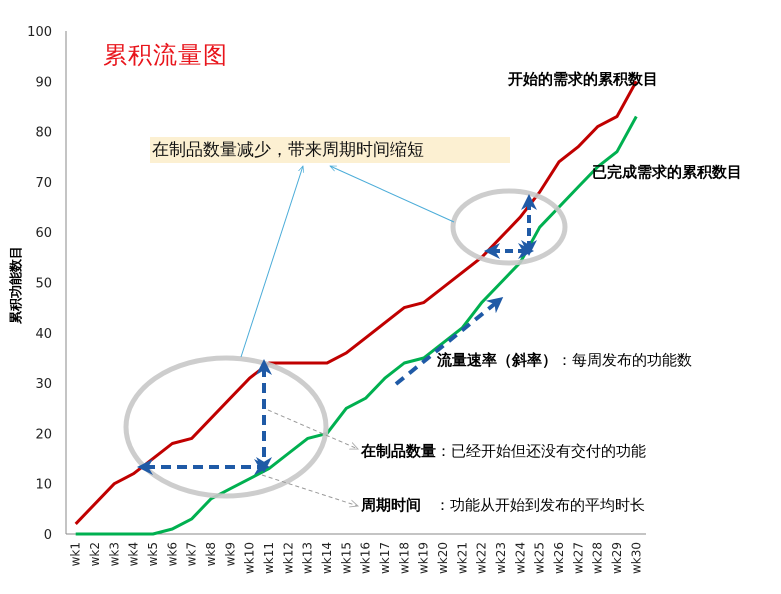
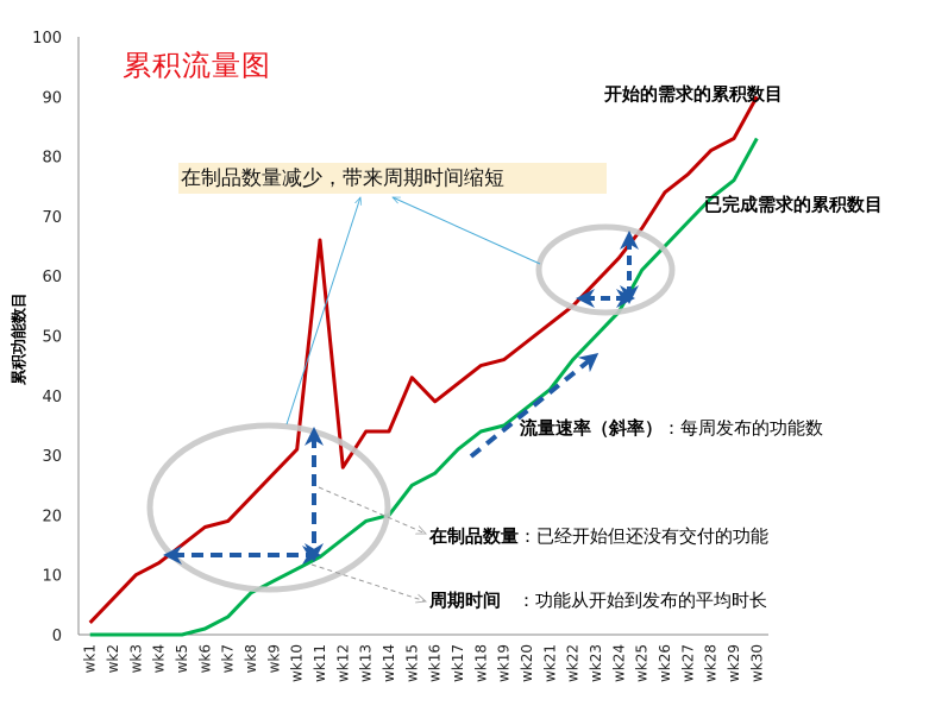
开始的需求的累积数目/wk11: 34 -> 66
开始的需求的累积数目/wk12: 34 -> 28
开始的需求的累积数目/wk15: 36 -> 43
